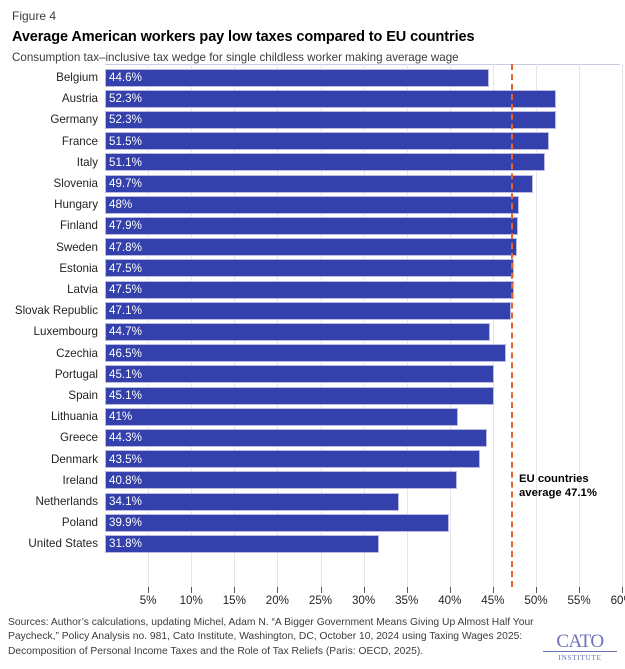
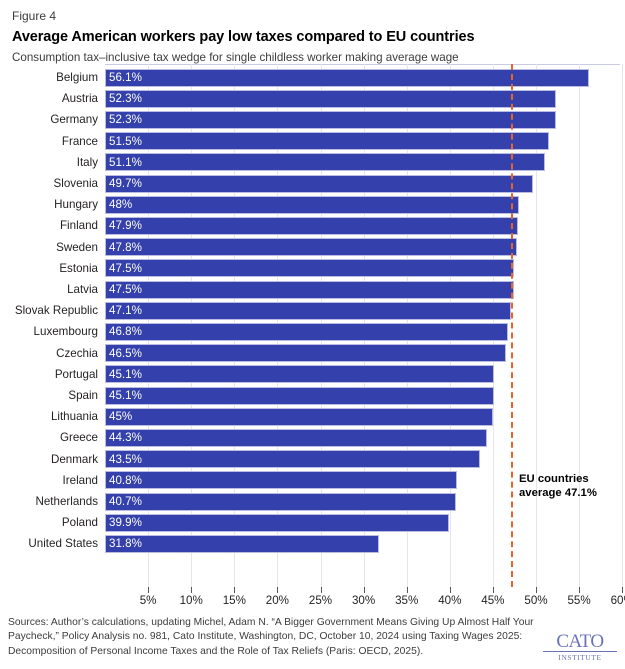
Belgium: 44.6% -> 56.1%
Luxembourg: 44.7% -> 46.8%
Lithuania: 41% -> 45%
Netherlands: 34.1% -> 40.7%
